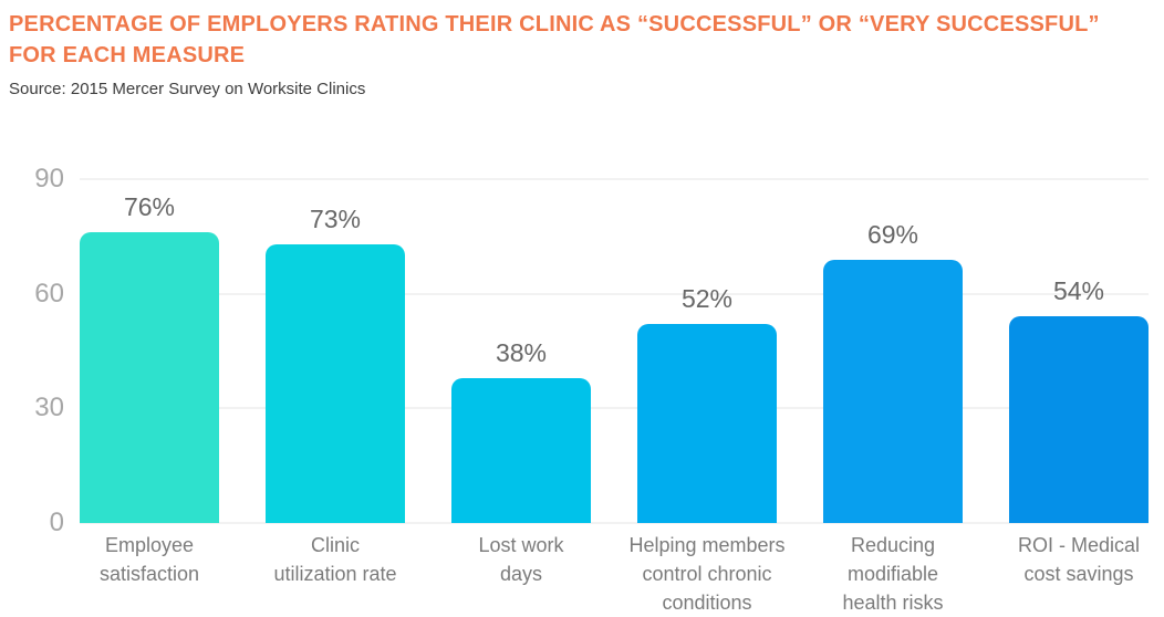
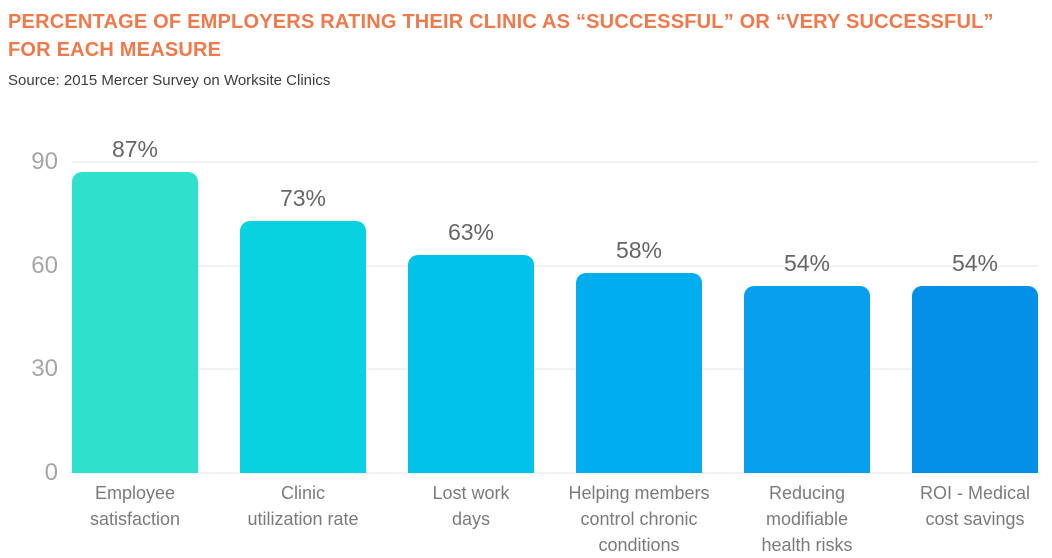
Employee satisfaction: 76% -> 87%
Lost work days: 38% -> 63%
Helping members control chronic conditions: 52% -> 58%
Reducing modifiable health risks: 69% -> 54%
